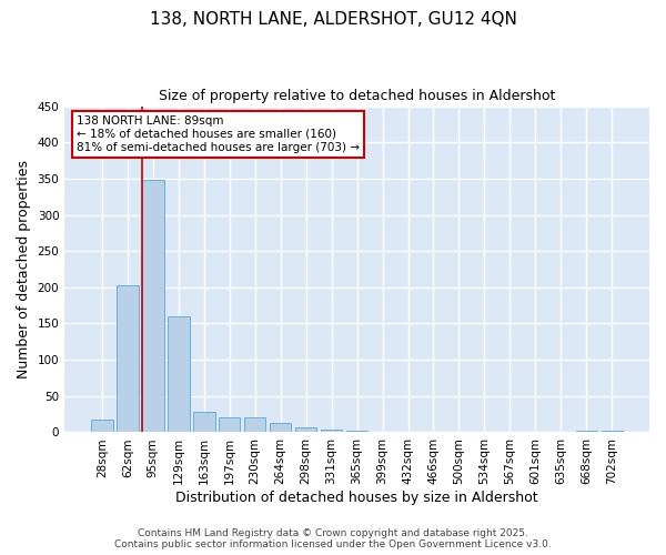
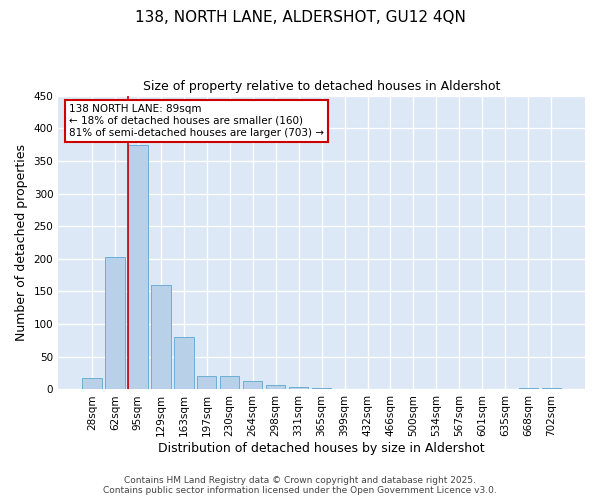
95sqm: 348 -> 375
163sqm: 28 -> 80
